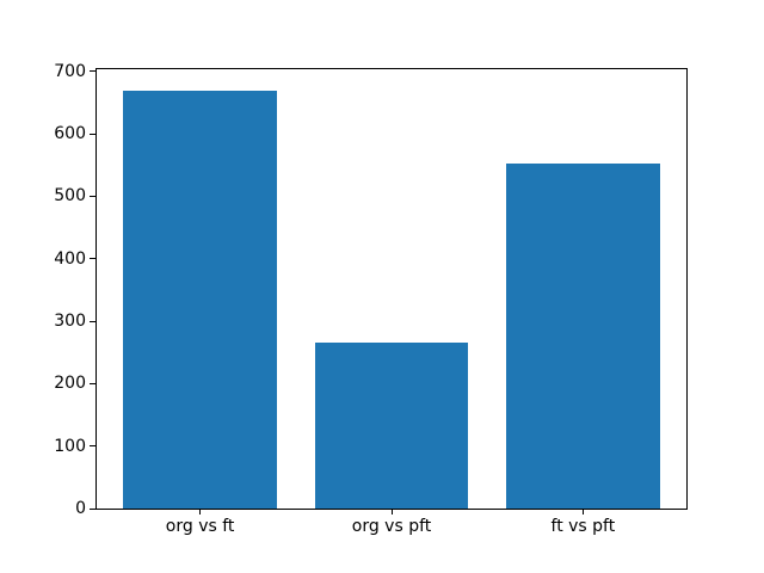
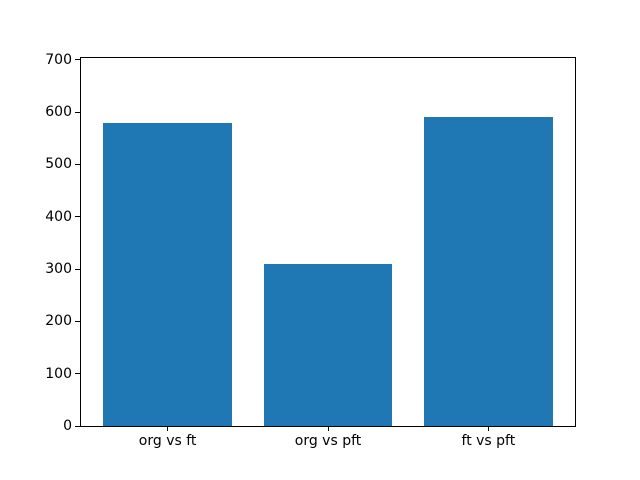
org vs ft: 670 -> 580
org vs pft: 260 -> 310
ft vs pft: 550 -> 590
